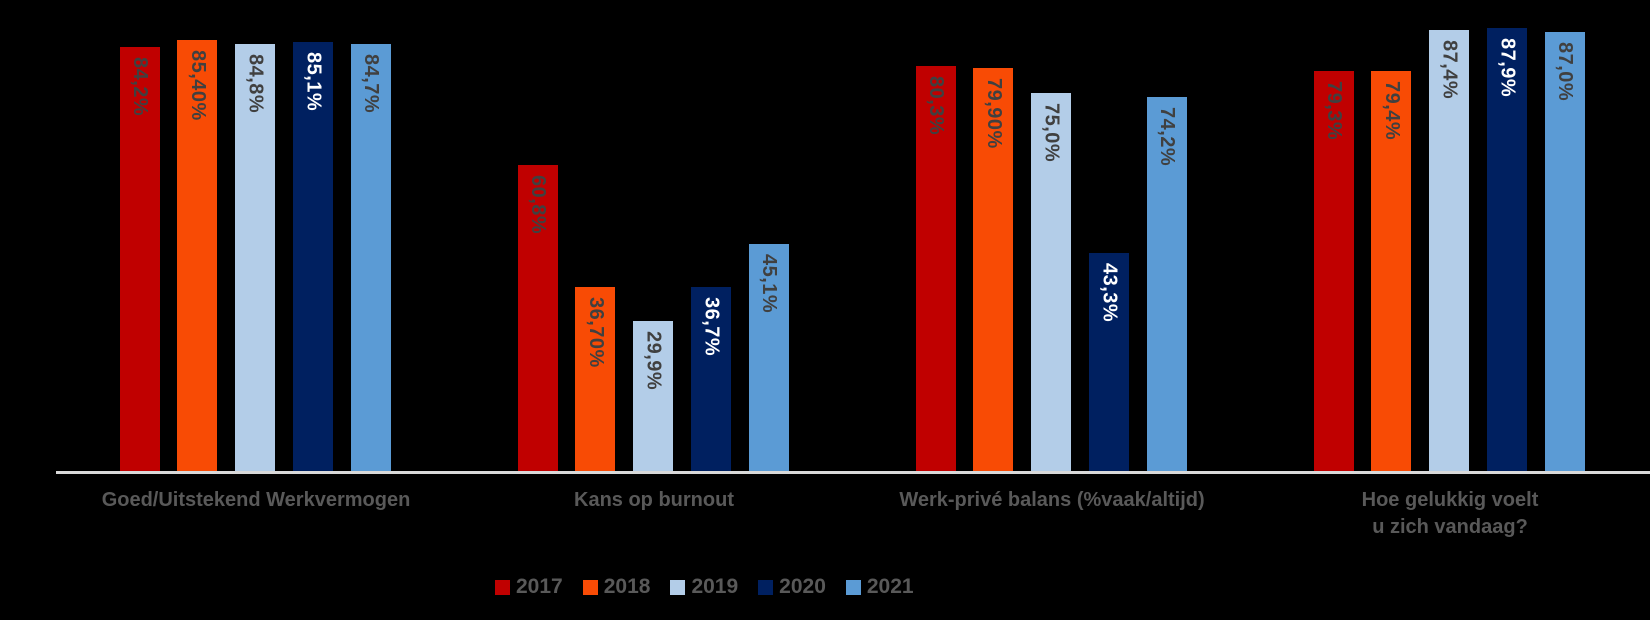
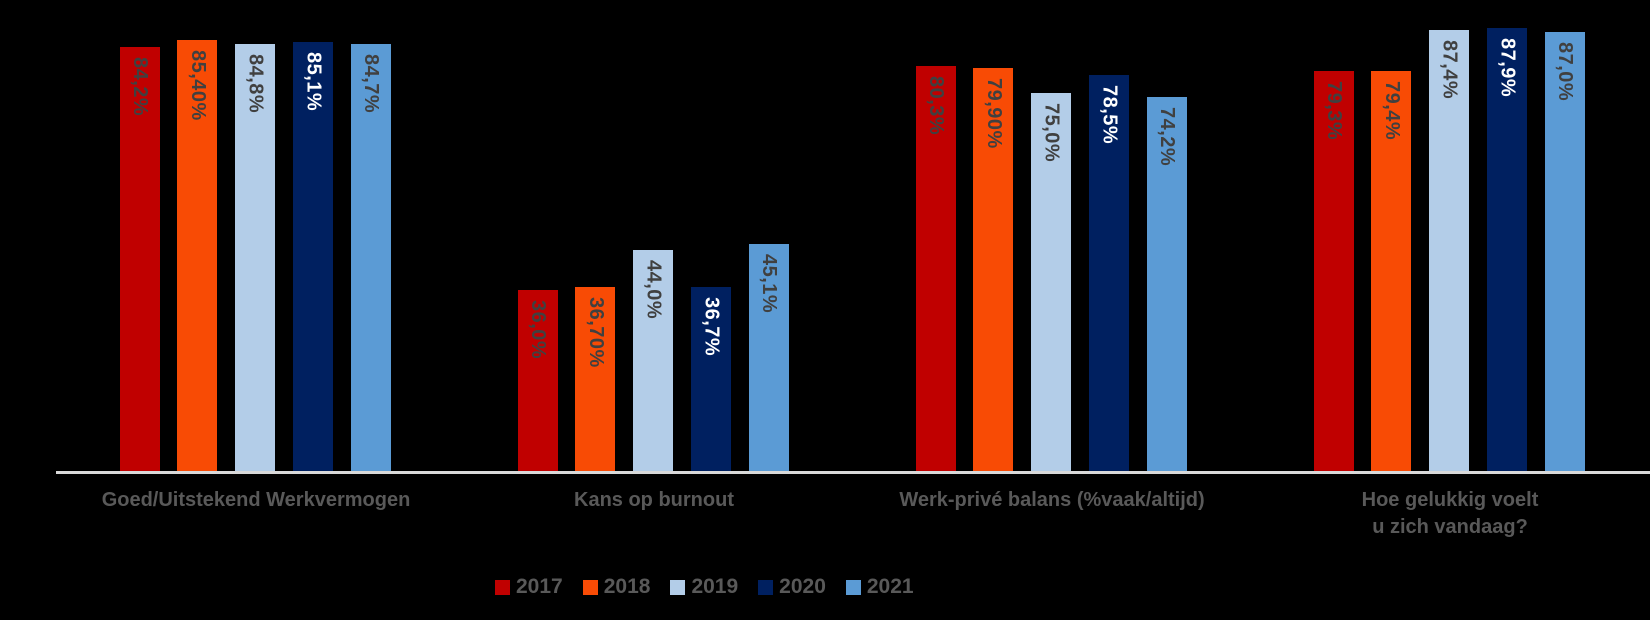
2017/Kans op burnout: 60,8% -> 36,0%
2019/Kans op burnout: 29,9% -> 44,0%
2020/Werk-privé balans (%vaak/altijd): 43,3% -> 78,5%
